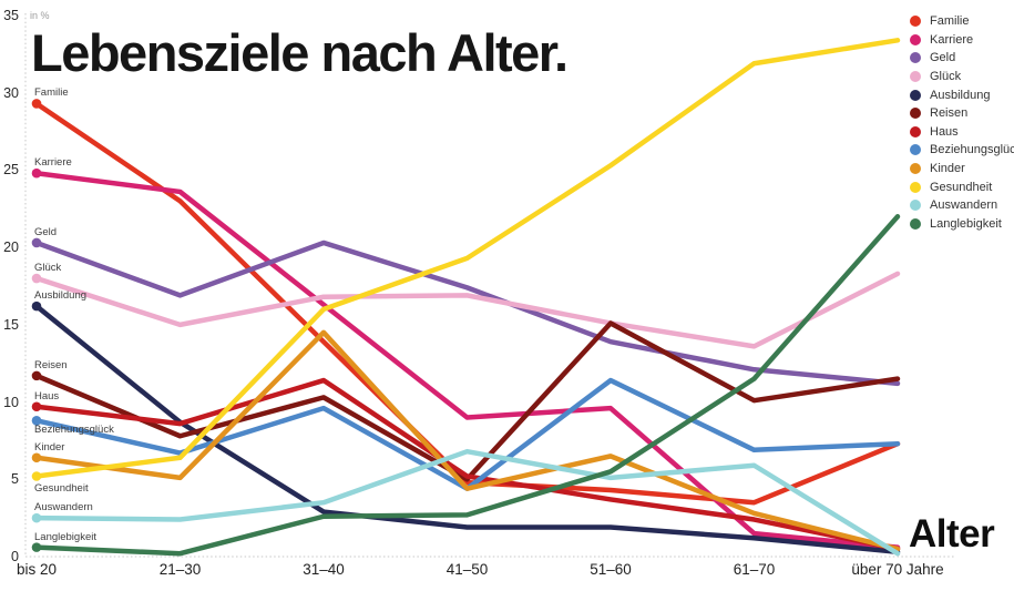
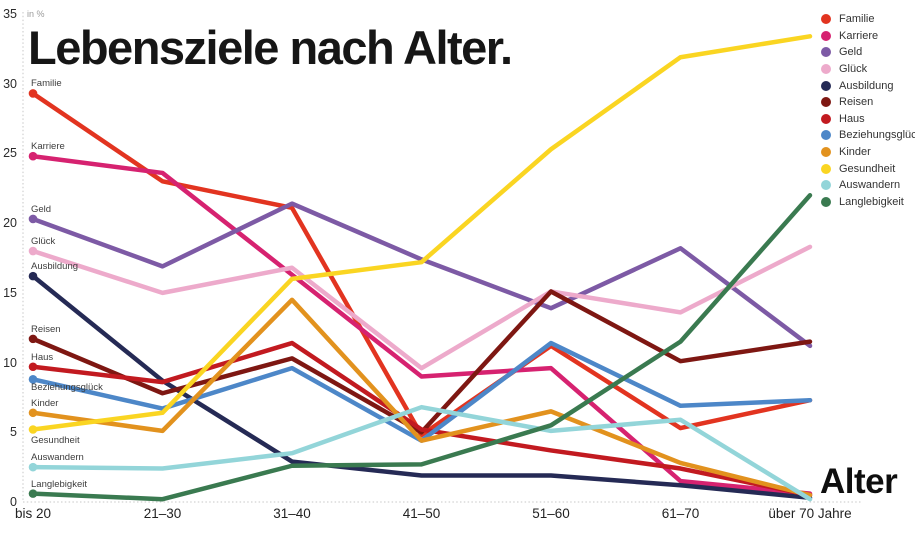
Familie/31–40: 13.9 -> 21.1
Geld/31–40: 20.3 -> 21.4
Glück/41–50: 16.9 -> 9.6
Gesundheit/41–50: 19.3 -> 17.2
Familie/51–60: 4.3 -> 11.2
Familie/61–70: 3.5 -> 5.3
Geld/61–70: 12.1 -> 18.2
